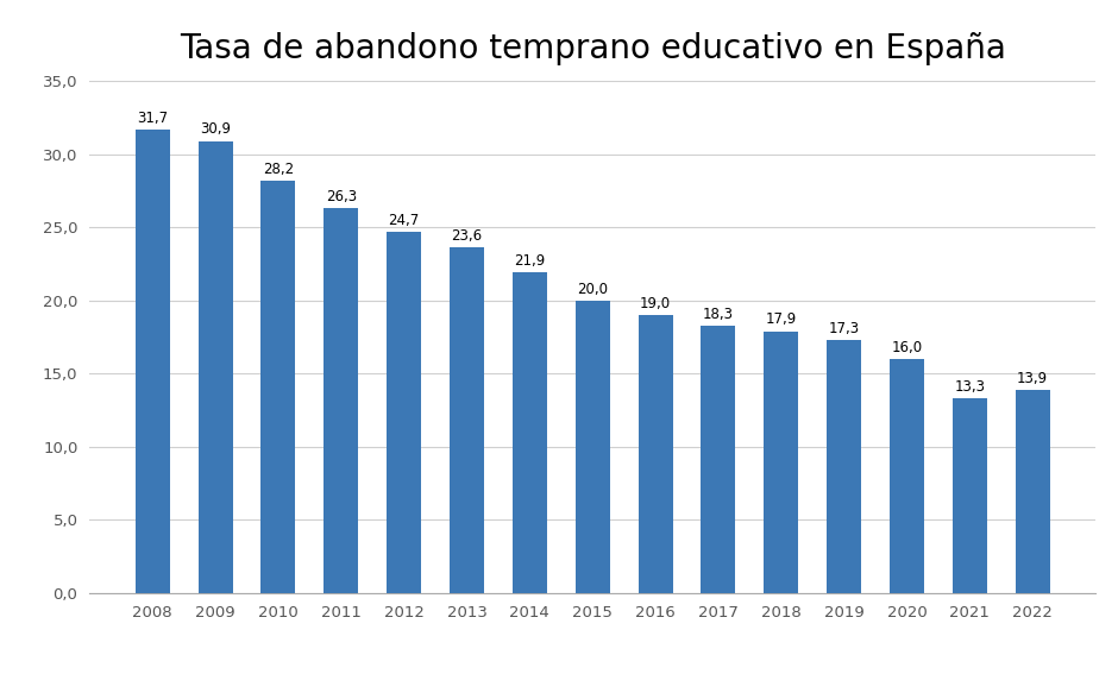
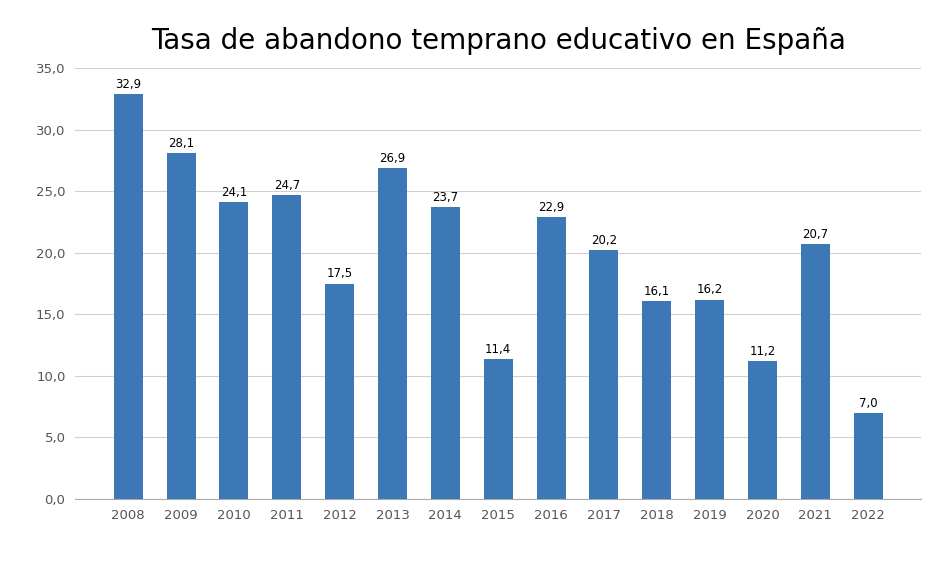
2008: 31,7 -> 32,9
2009: 30,9 -> 28,1
2010: 28,2 -> 24,1
2011: 26,3 -> 24,7
2012: 24,7 -> 17,5
2013: 23,6 -> 26,9
2014: 21,9 -> 23,7
2015: 20,0 -> 11,4
2016: 19,0 -> 22,9
2017: 18,3 -> 20,2
2018: 17,9 -> 16,1
2019: 17,3 -> 16,2
2020: 16,0 -> 11,2
2021: 13,3 -> 20,7
2022: 13,9 -> 7,0
